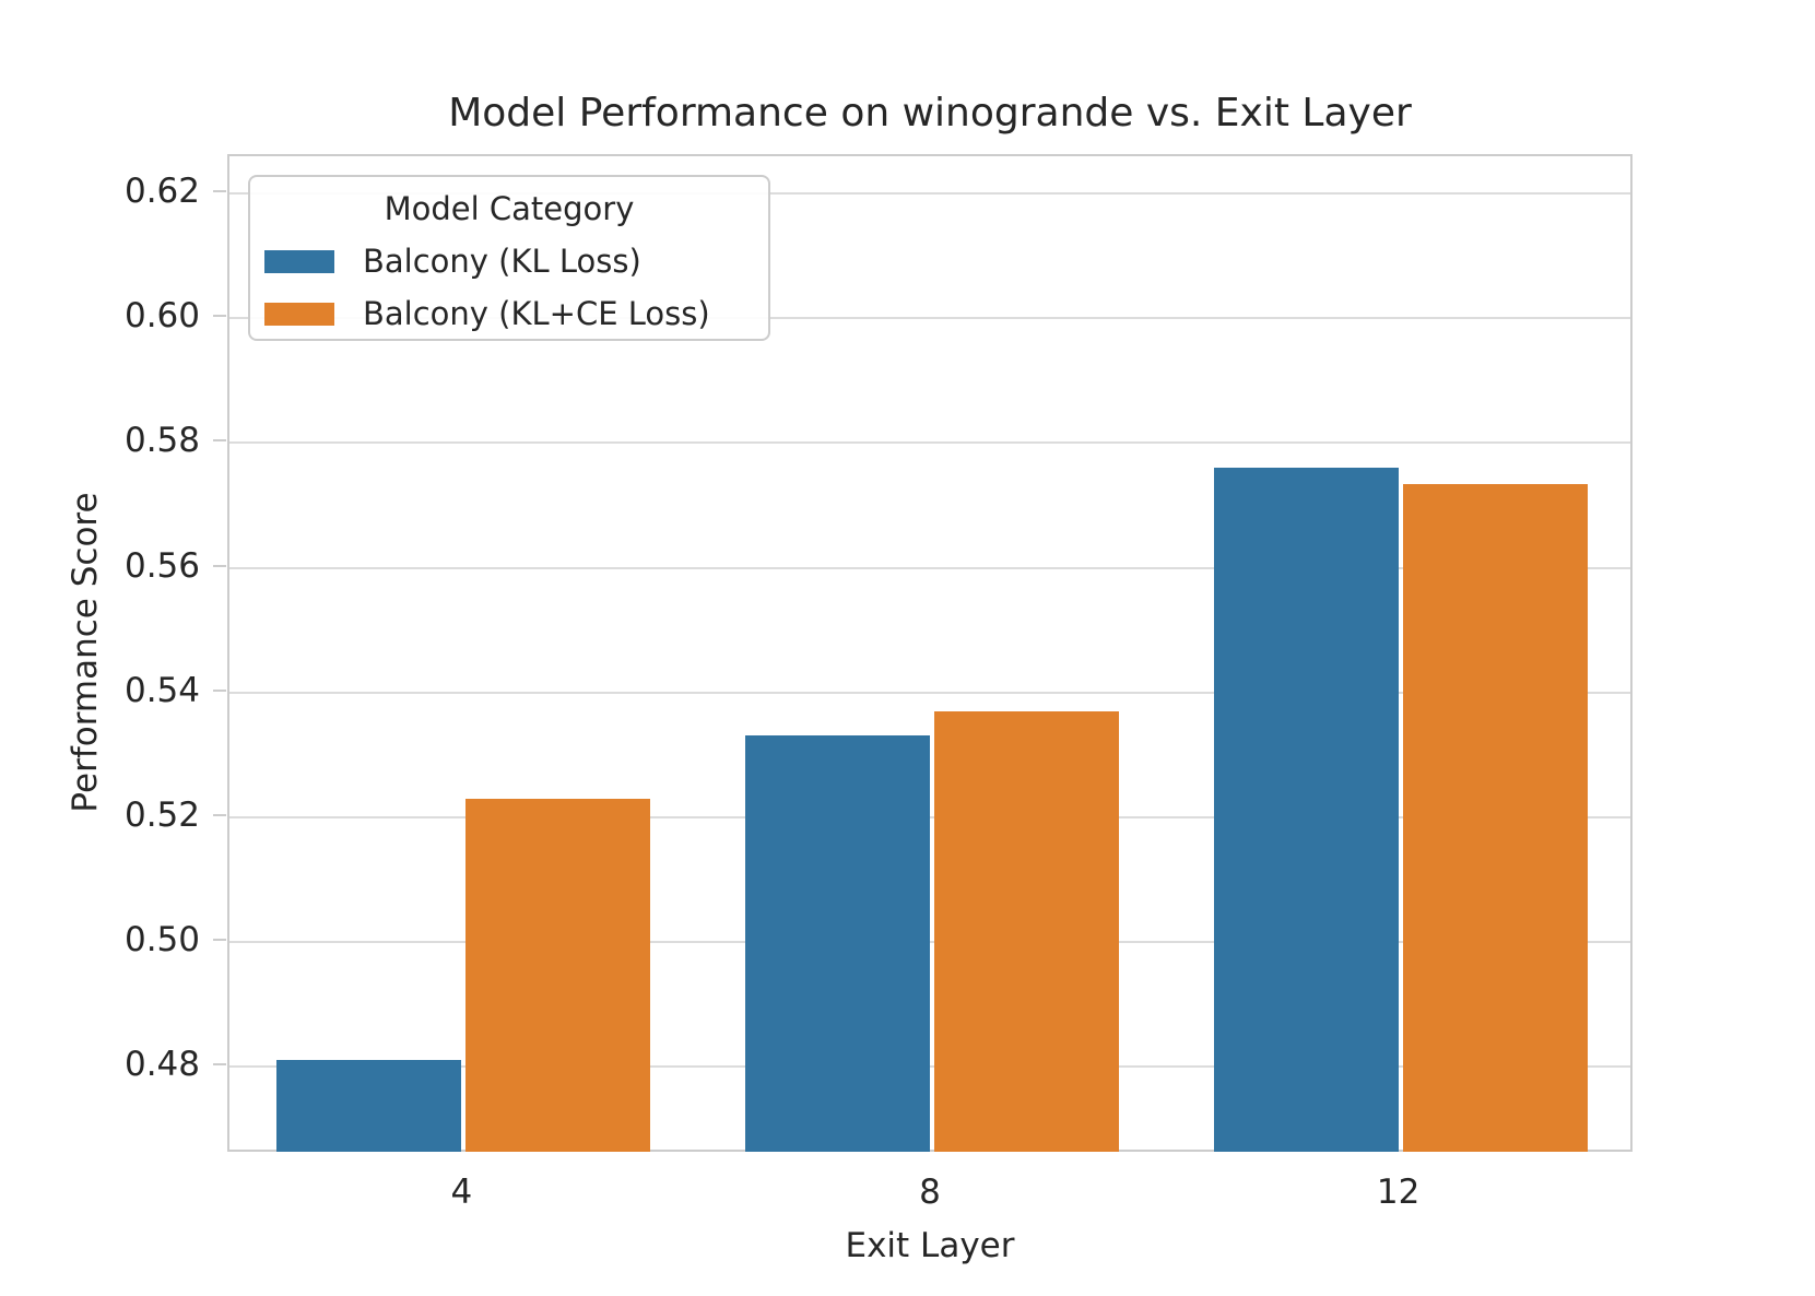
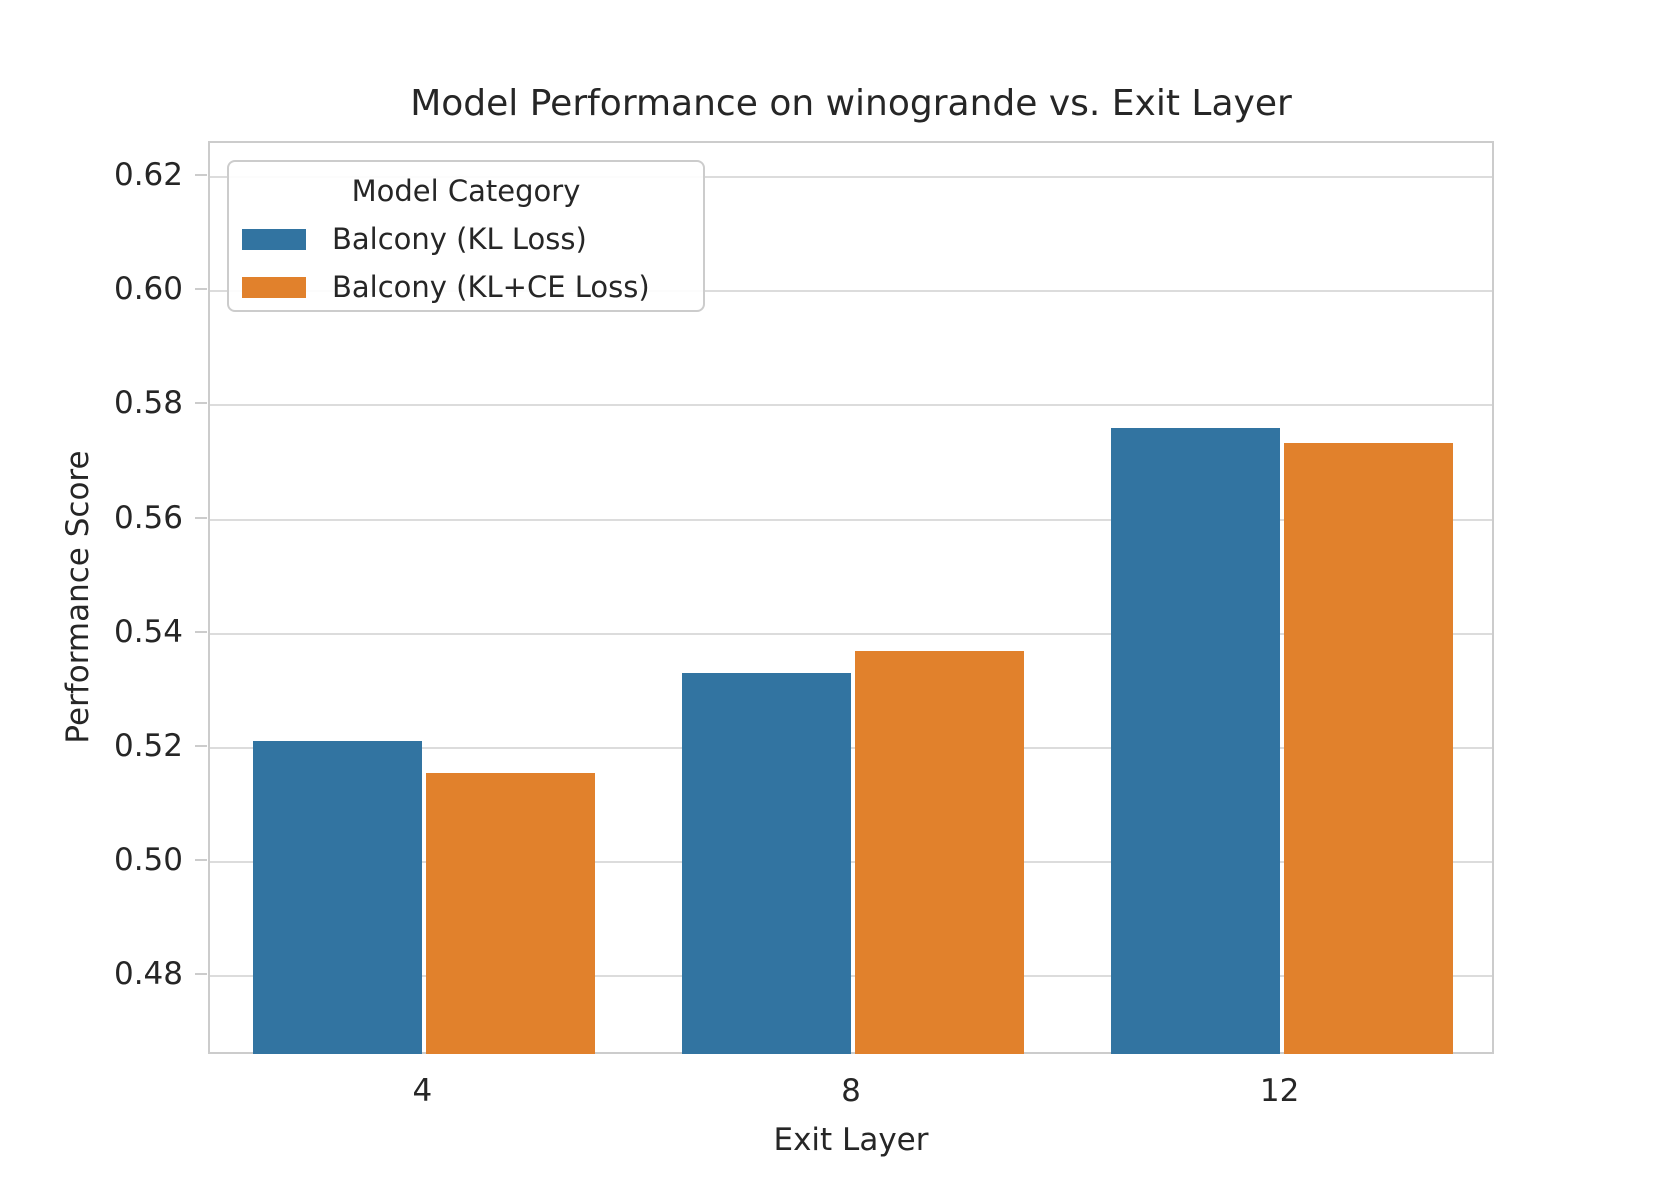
Balcony (KL Loss)/4: 0.481 -> 0.521
Balcony (KL+CE Loss)/4: 0.523 -> 0.516
